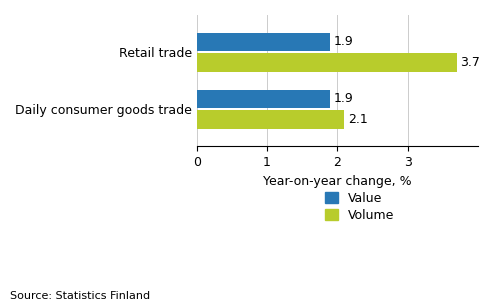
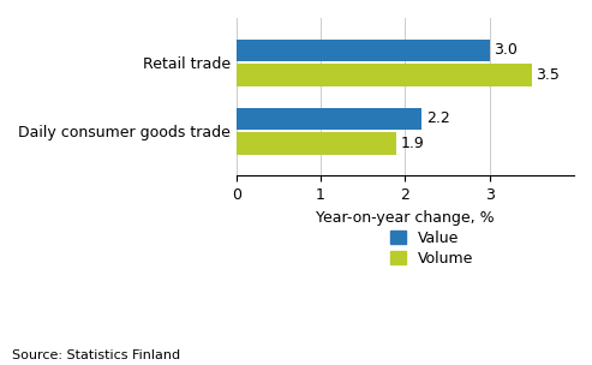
Value/Retail trade: 1.9 -> 3.0
Volume/Retail trade: 3.7 -> 3.5
Value/Daily consumer goods trade: 1.9 -> 2.2
Volume/Daily consumer goods trade: 2.1 -> 1.9
